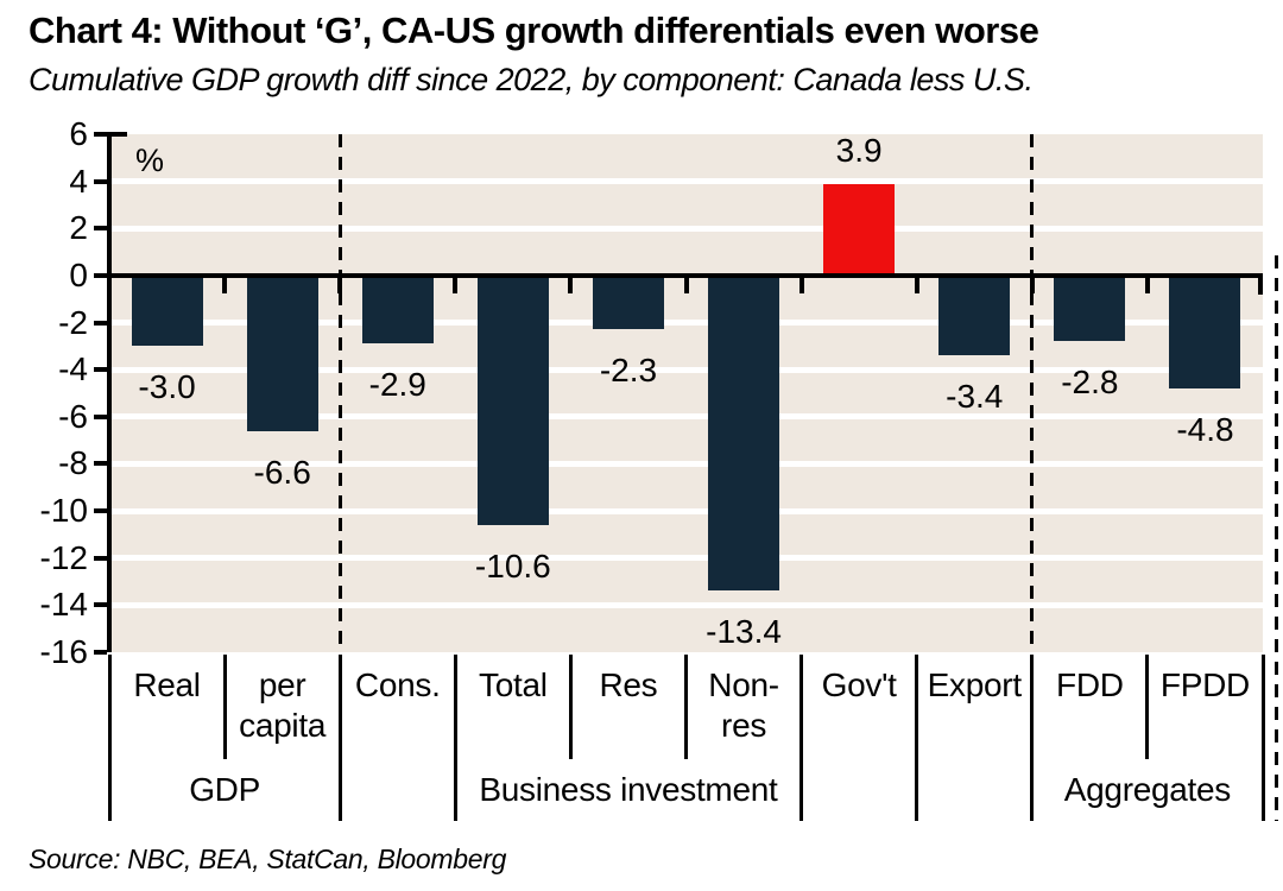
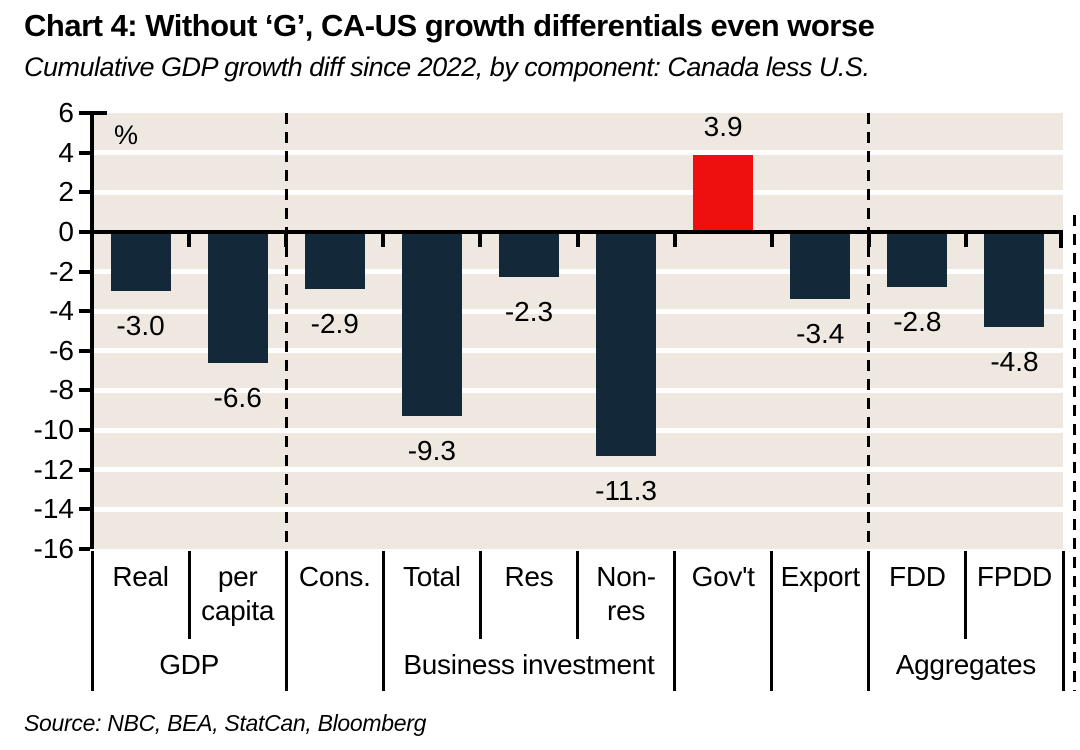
Total: -10.6 -> -9.3
Non- res: -13.4 -> -11.3
